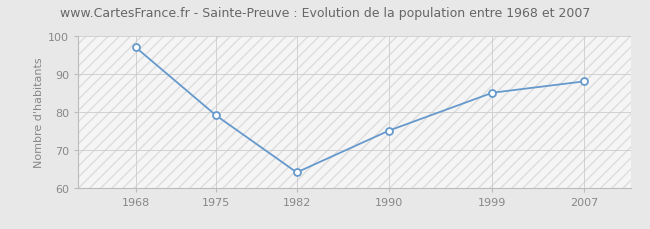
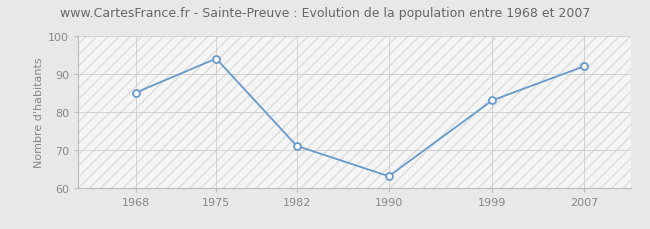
1968: 97 -> 85
1975: 79 -> 94
1982: 64 -> 71
1990: 75 -> 63
1999: 85 -> 83
2007: 88 -> 92
